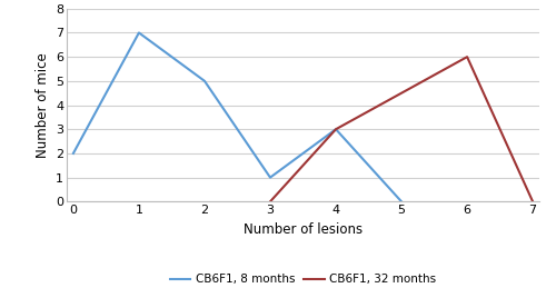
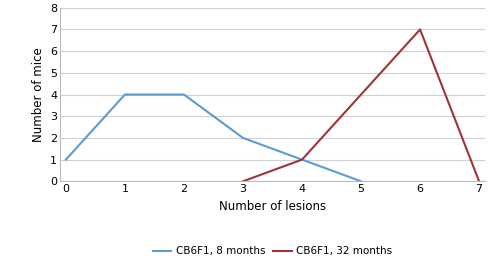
CB6F1, 8 months/0: 2 -> 1
CB6F1, 8 months/1: 7 -> 4
CB6F1, 8 months/2: 5 -> 4
CB6F1, 8 months/3: 1 -> 2
CB6F1, 8 months/4: 3 -> 1
CB6F1, 32 months/4: 3 -> 1
CB6F1, 32 months/6: 6 -> 7
